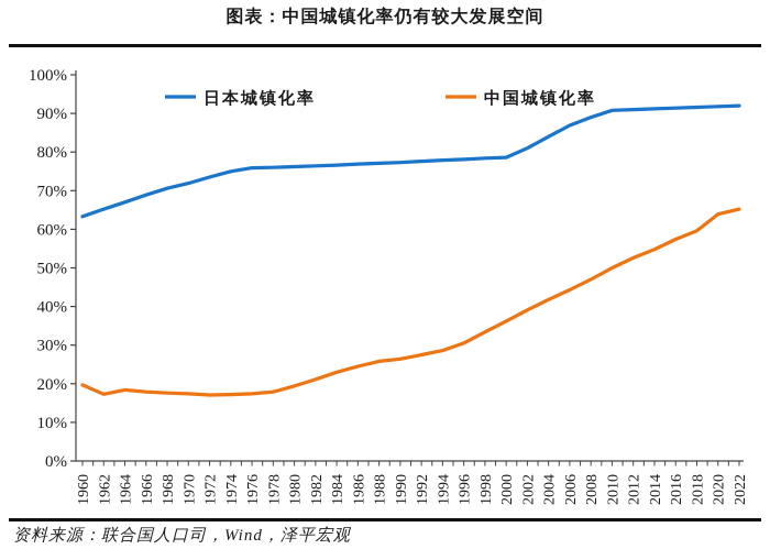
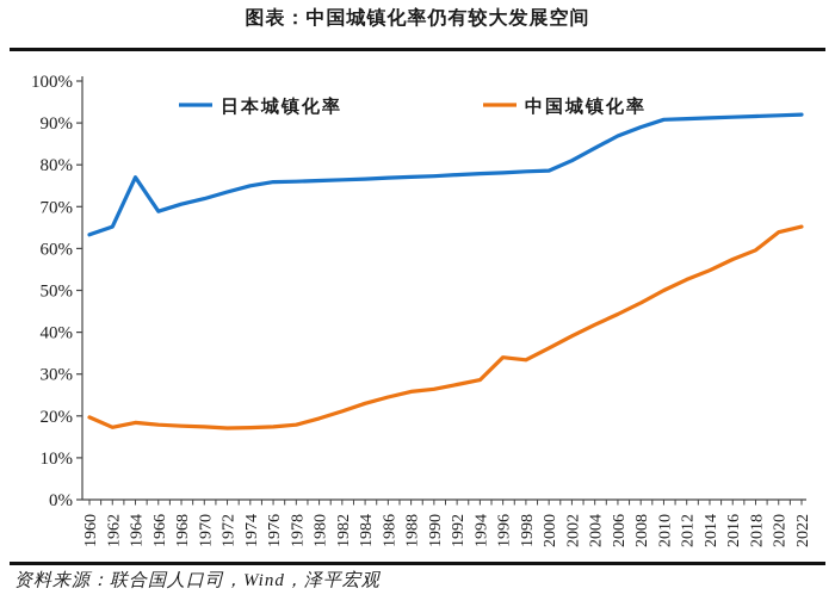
日本城镇化率/1964: 67% -> 77%
中国城镇化率/1996: 30% -> 34%
